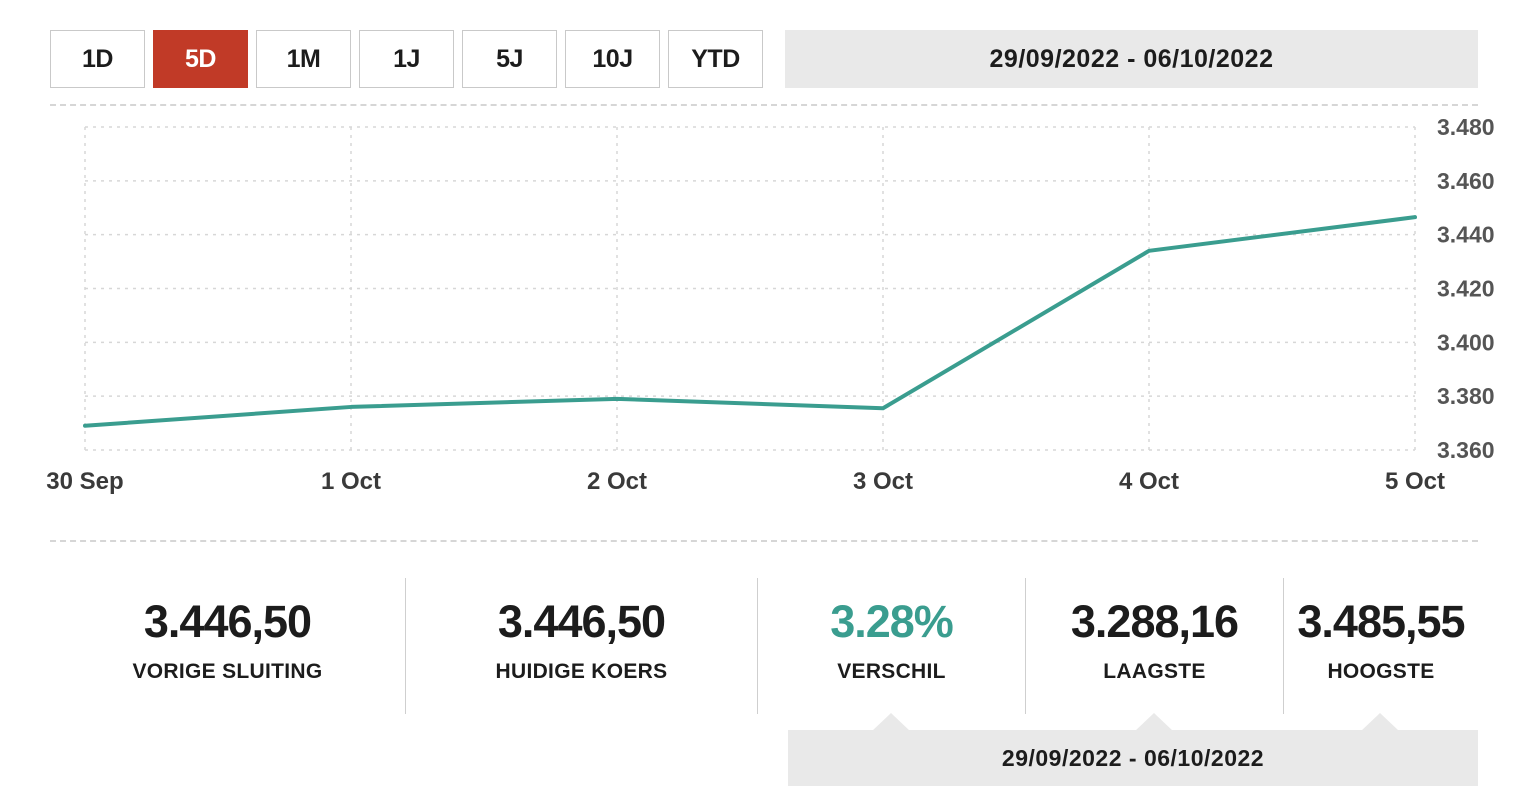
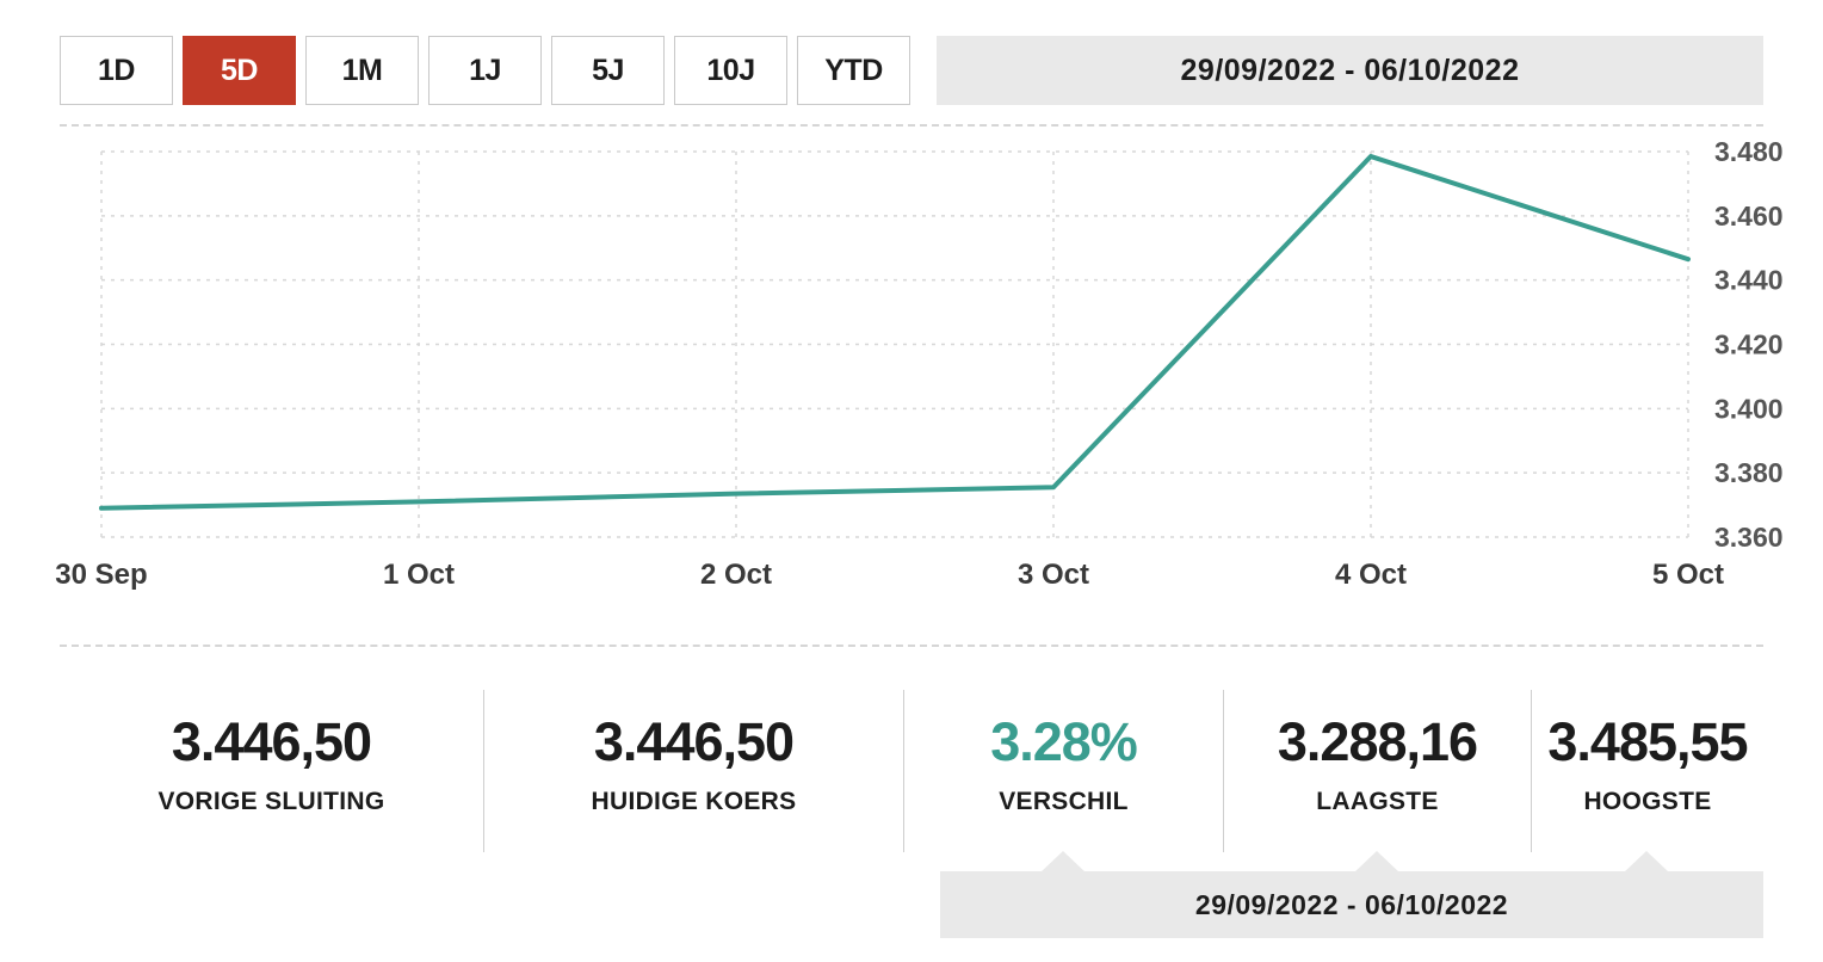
1 Oct: 3376 -> 3371
2 Oct: 3379 -> 3374
4 Oct: 3434 -> 3478
